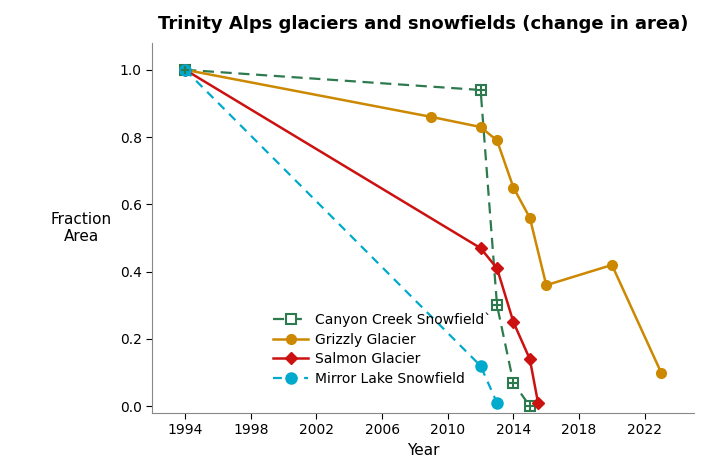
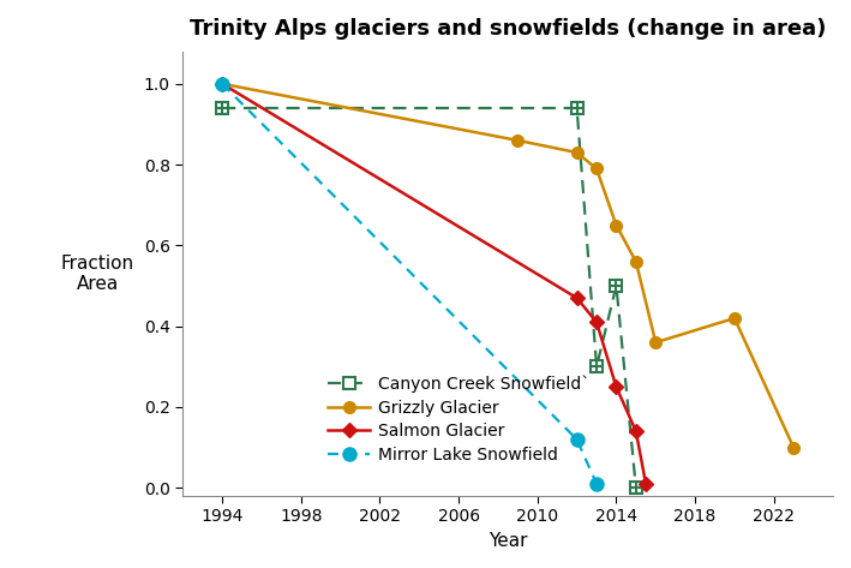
Canyon Creek Snowfield`/1994: 1.00 -> 0.94
Canyon Creek Snowfield`/2014: 0.07 -> 0.50
